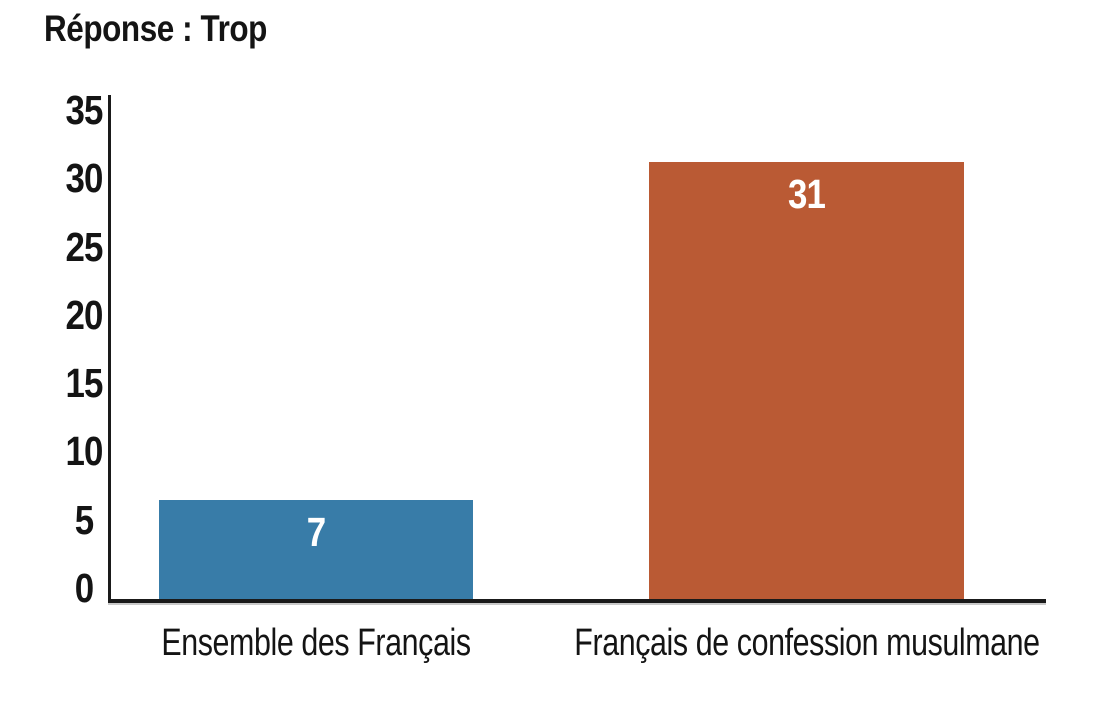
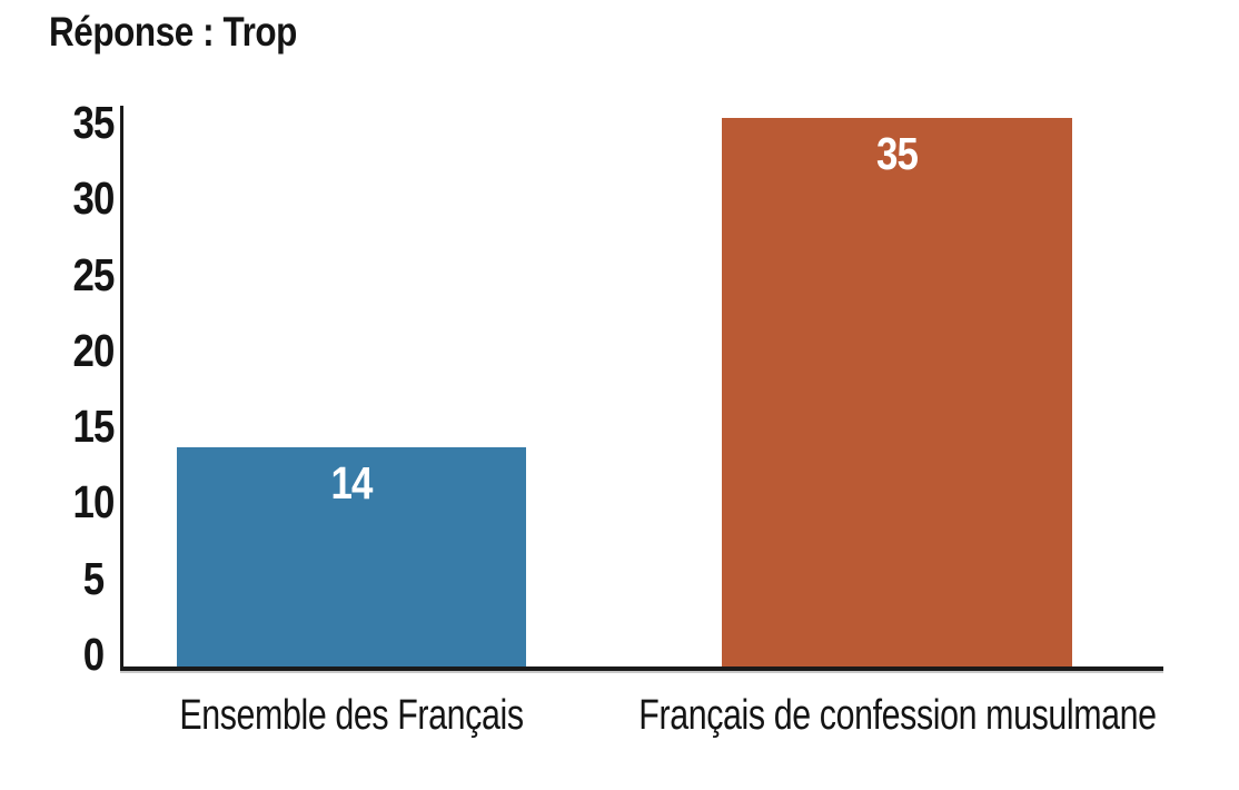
Ensemble des Français: 7 -> 14
Français de confession musulmane: 31 -> 35
